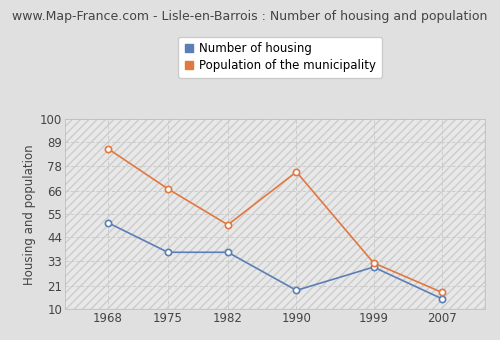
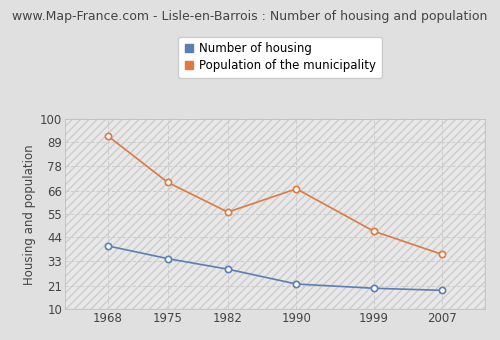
Number of housing/1968: 51 -> 40
Population of the municipality/1968: 86 -> 92
Number of housing/1975: 37 -> 34
Population of the municipality/1975: 67 -> 70
Number of housing/1982: 37 -> 29
Population of the municipality/1982: 50 -> 56
Number of housing/1990: 19 -> 22
Population of the municipality/1990: 75 -> 67
Number of housing/1999: 30 -> 20
Population of the municipality/1999: 32 -> 47
Number of housing/2007: 15 -> 19
Population of the municipality/2007: 18 -> 36
